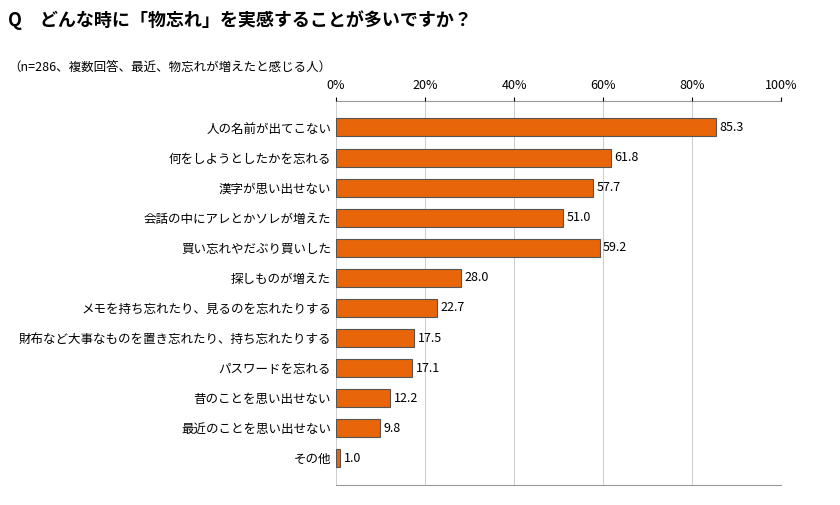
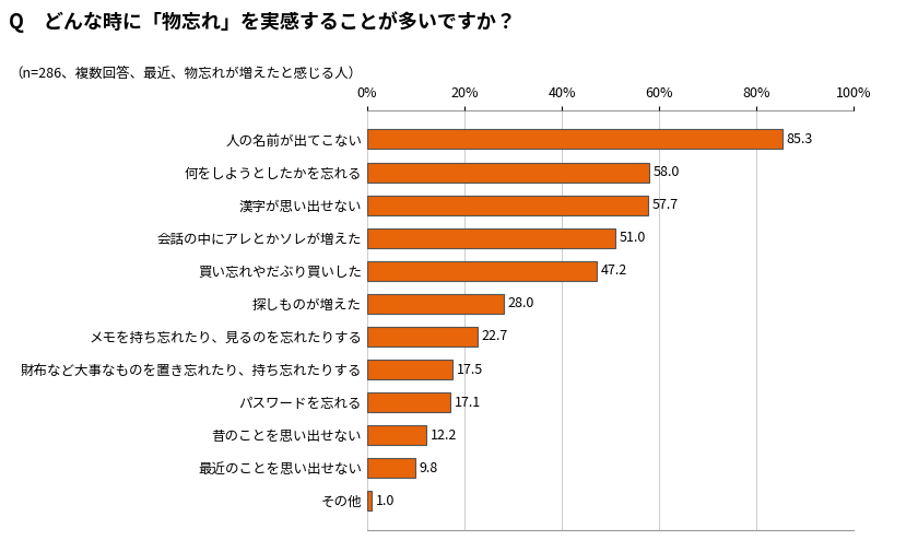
何をしようとしたかを忘れる: 61.8 -> 58.0
買い忘れやだぶり買いした: 59.2 -> 47.2
